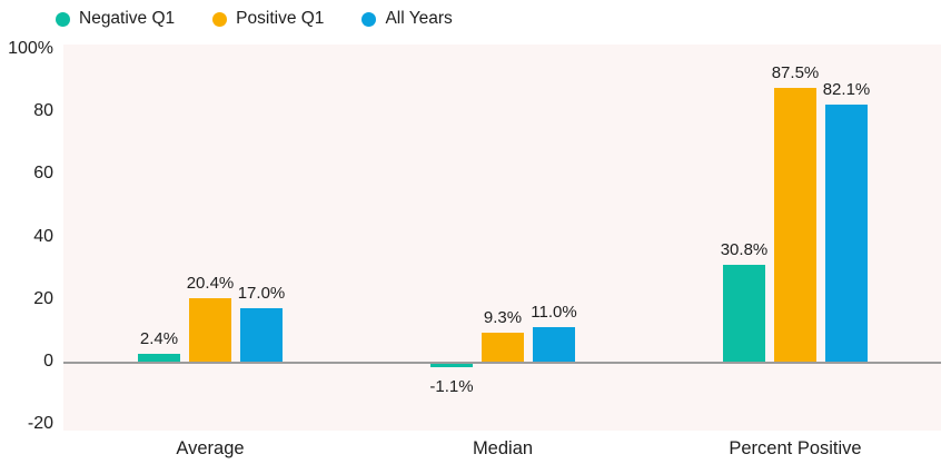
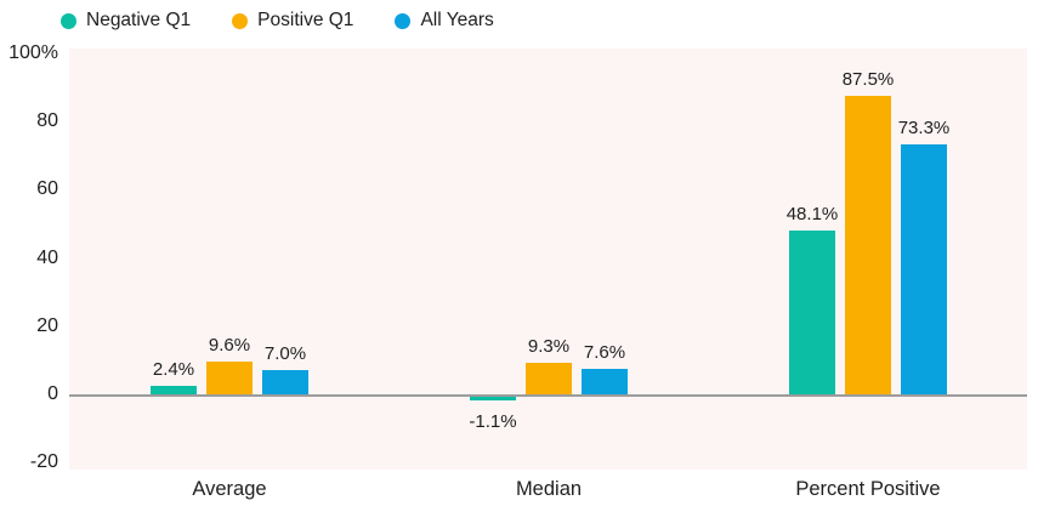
Positive Q1/Average: 20.4% -> 9.6%
All Years/Average: 17.0% -> 7.0%
All Years/Median: 11.0% -> 7.6%
Negative Q1/Percent Positive: 30.8% -> 48.1%
All Years/Percent Positive: 82.1% -> 73.3%
